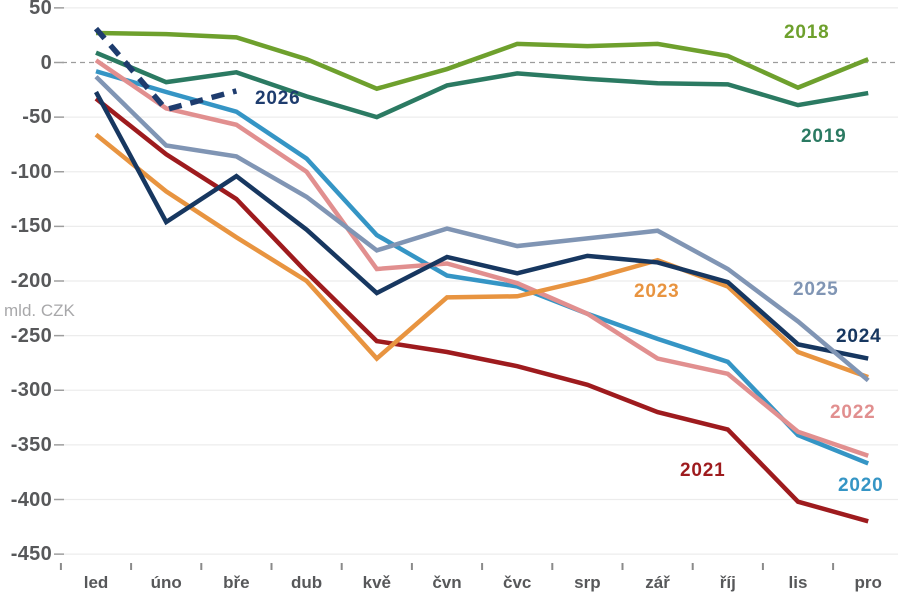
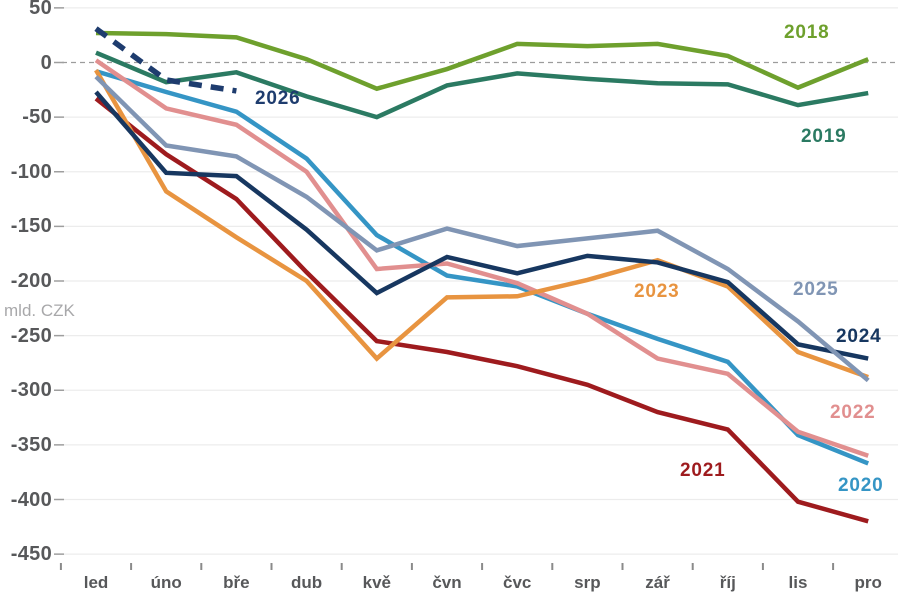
2023/led: -66 -> -7
2024/úno: -146 -> -101
2026/úno: -43 -> -16
